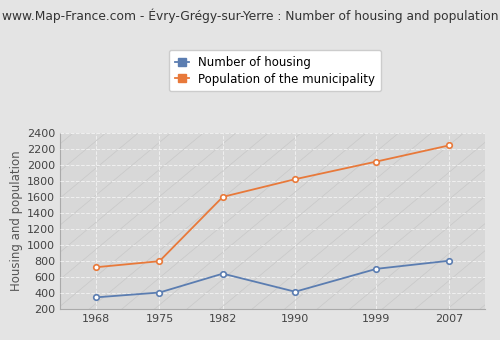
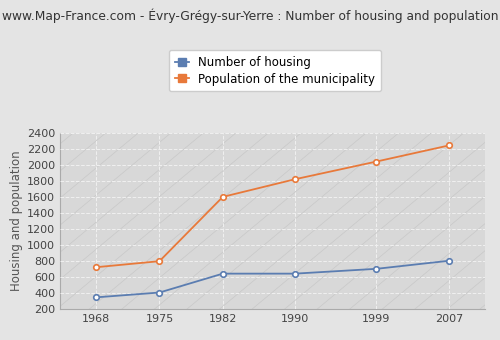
Number of housing/1990: 420 -> 640
